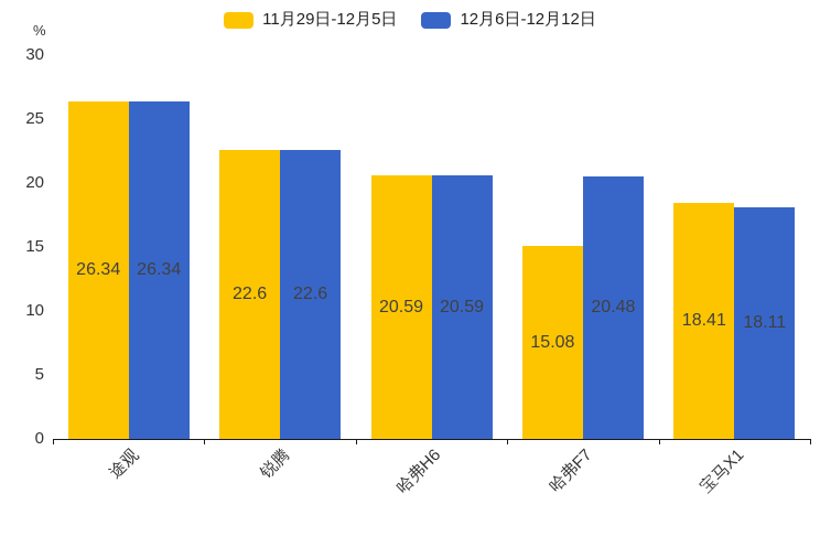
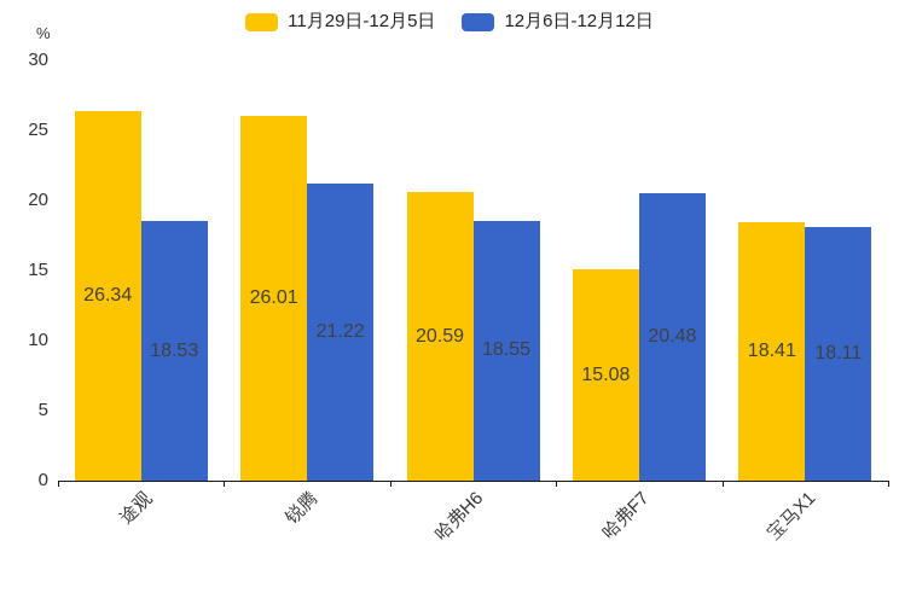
12月6日-12月12日/途观: 26.34 -> 18.53
11月29日-12月5日/锐腾: 22.6 -> 26.01
12月6日-12月12日/锐腾: 22.6 -> 21.22
12月6日-12月12日/哈弗H6: 20.59 -> 18.55
